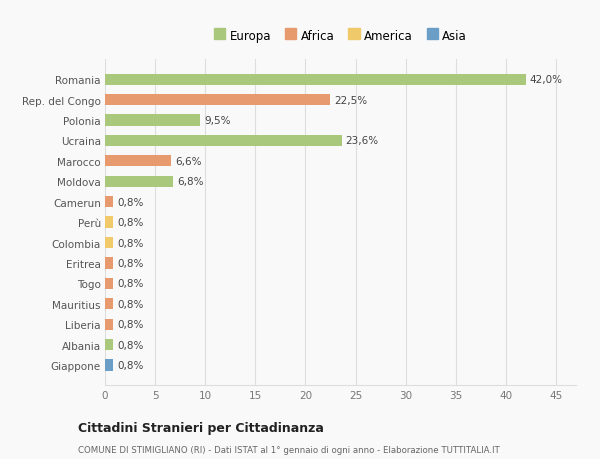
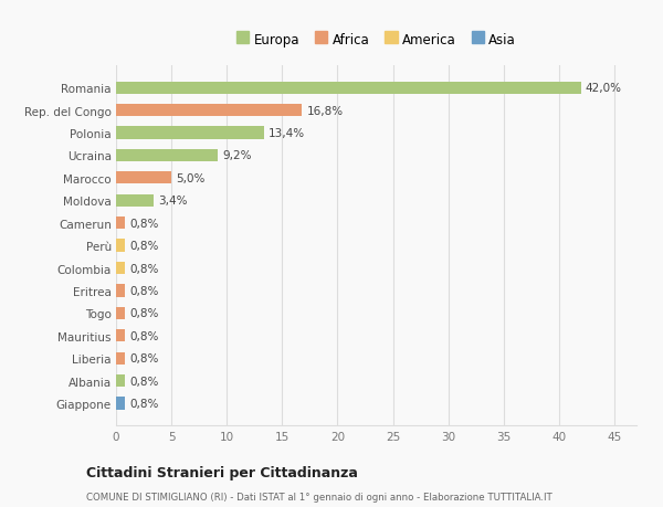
Rep. del Congo: 22,5% -> 16,8%
Polonia: 9,5% -> 13,4%
Ucraina: 23,6% -> 9,2%
Marocco: 6,6% -> 5,0%
Moldova: 6,8% -> 3,4%
